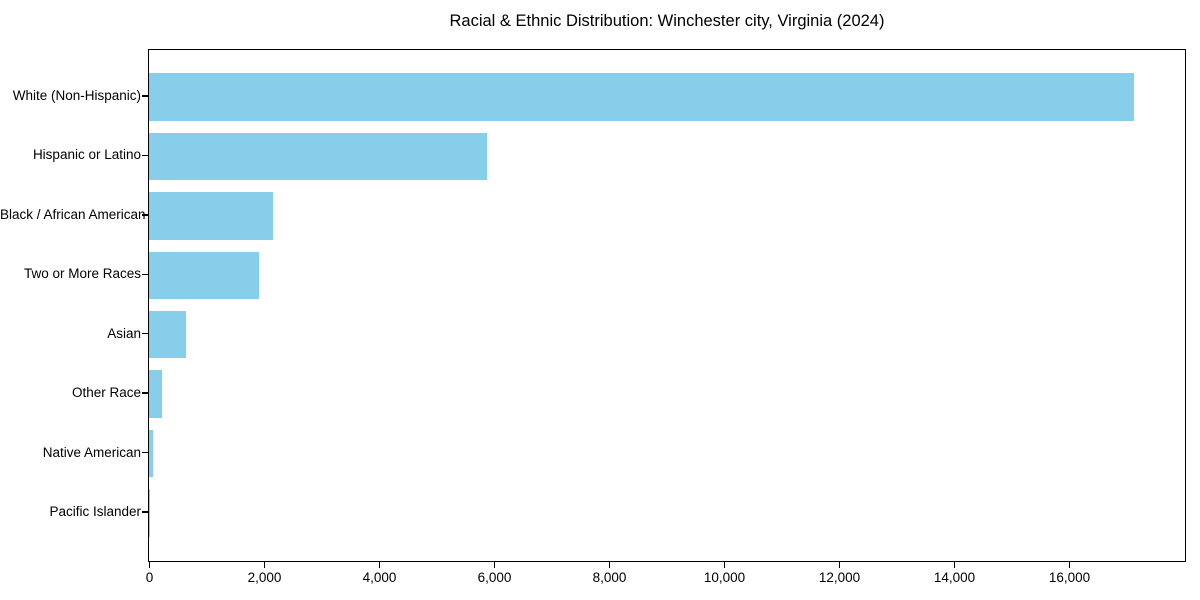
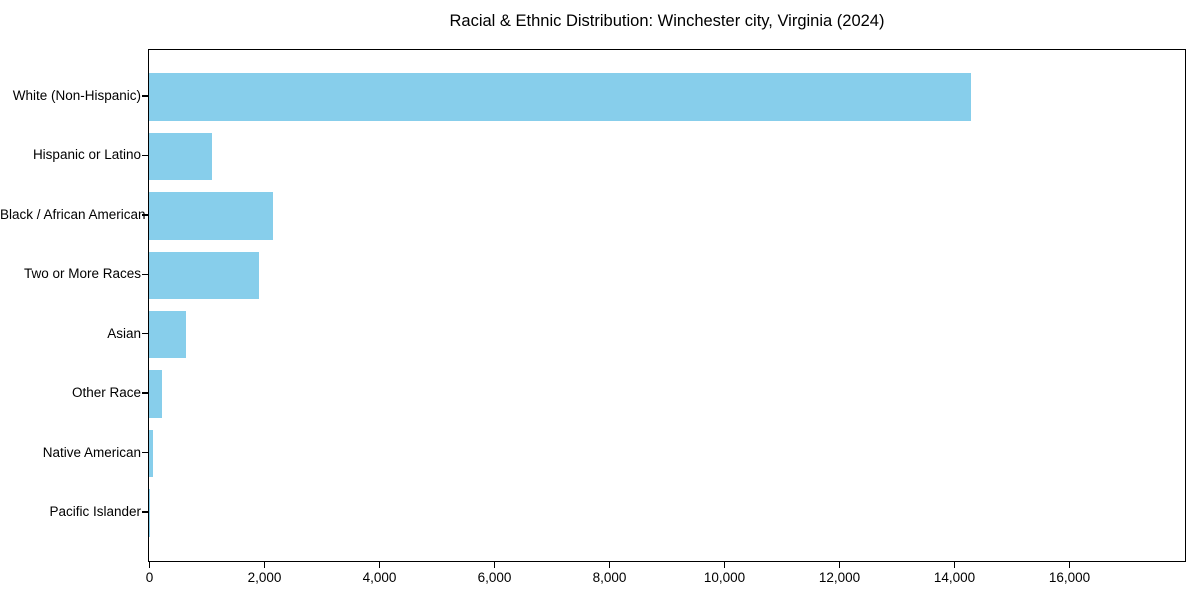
White (Non-Hispanic): 17100 -> 14300
Hispanic or Latino: 5900 -> 1100
